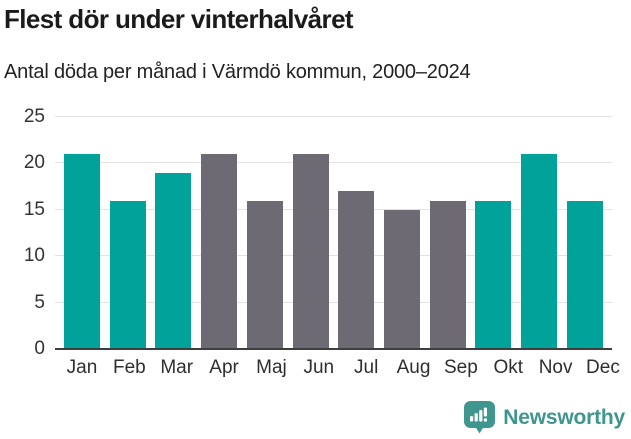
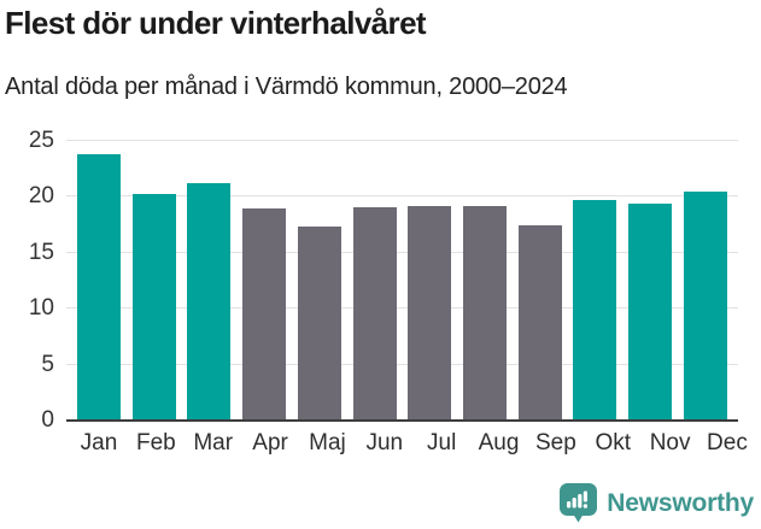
Jan: 21 -> 24
Feb: 16 -> 20
Mar: 19 -> 21
Apr: 21 -> 19
Maj: 16 -> 17
Jun: 21 -> 19
Jul: 17 -> 19
Aug: 15 -> 19
Sep: 16 -> 18
Okt: 16 -> 20
Nov: 21 -> 19
Dec: 16 -> 20
